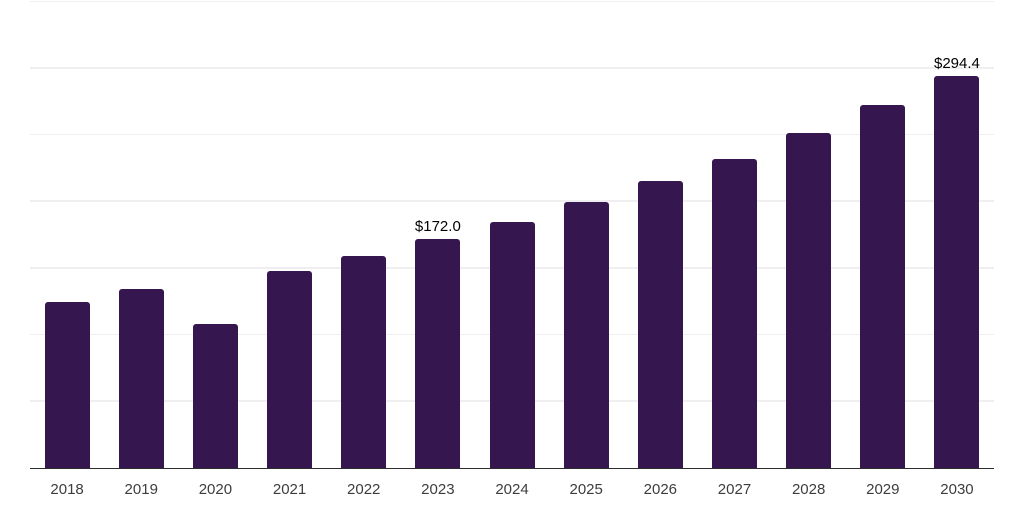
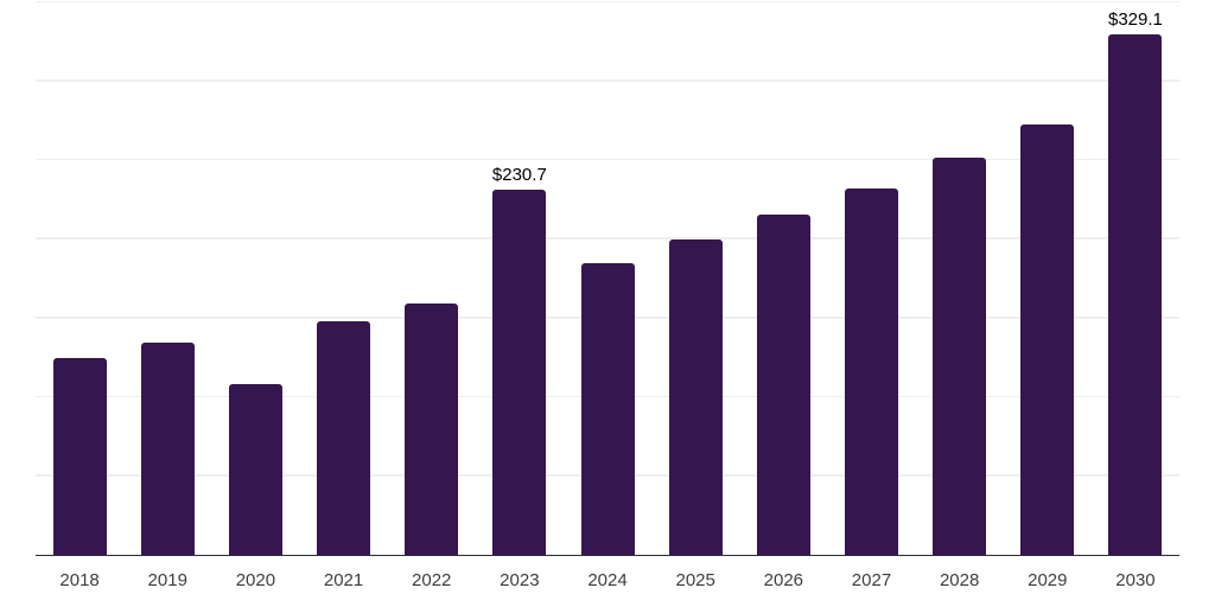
2023: $172.0 -> $230.7
2030: $294.4 -> $329.1
